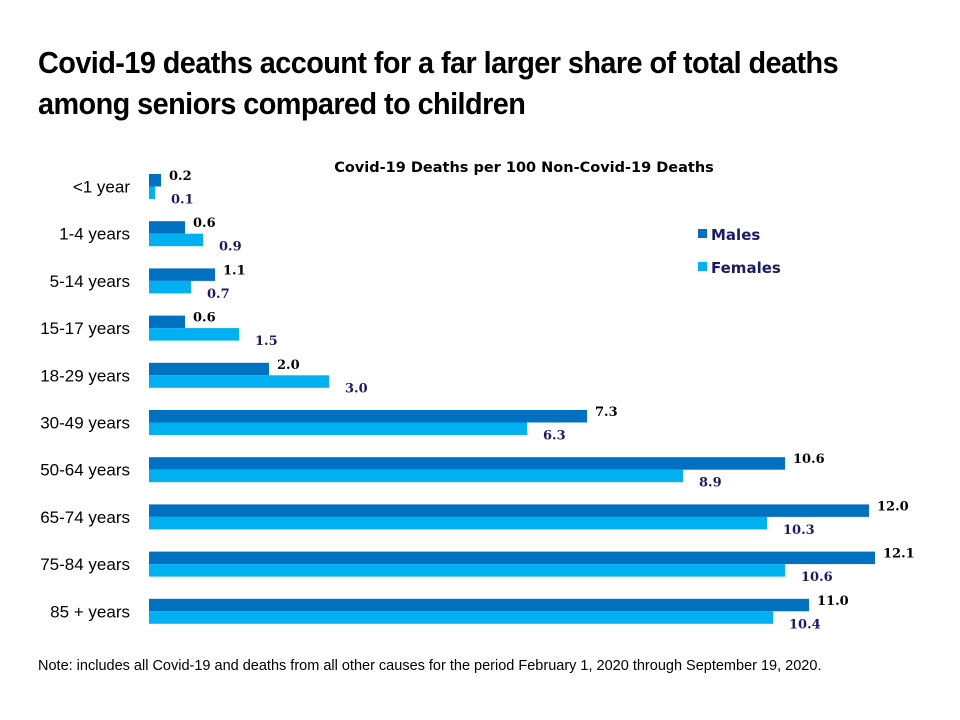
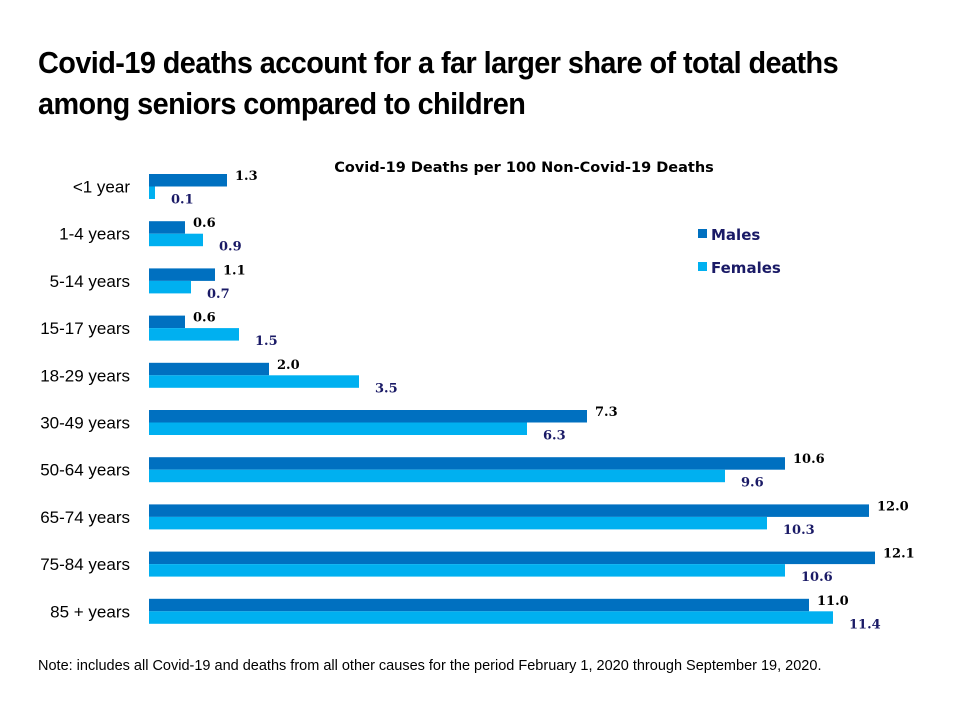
Males/<1 year: 0.2 -> 1.3
Females/18-29 years: 3.0 -> 3.5
Females/50-64 years: 8.9 -> 9.6
Females/85 + years: 10.4 -> 11.4
